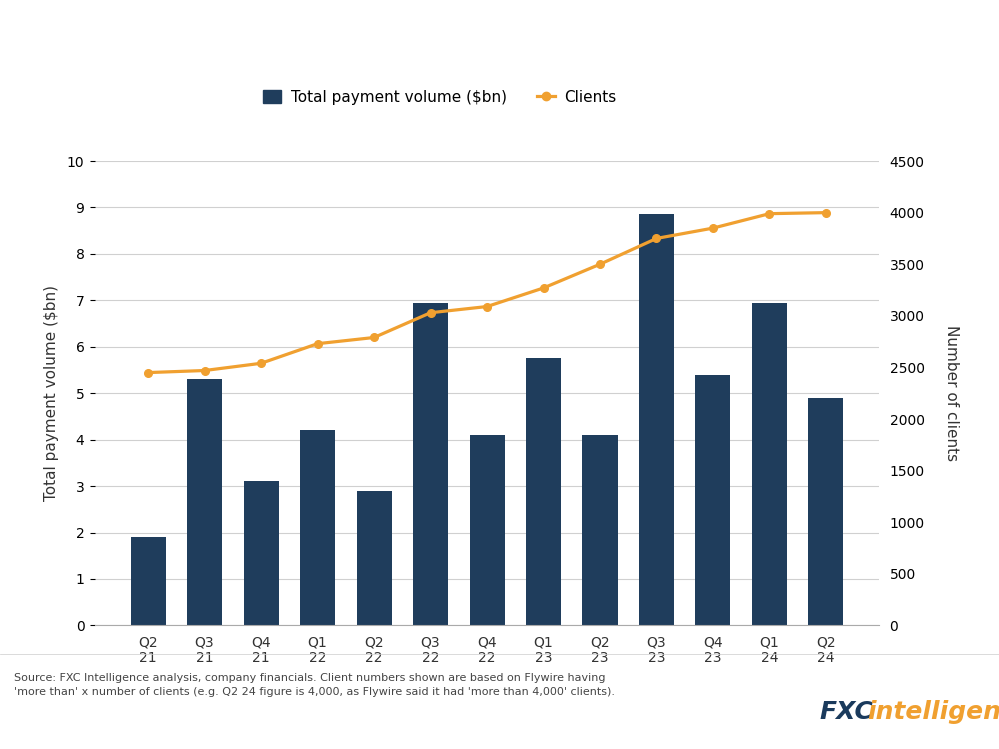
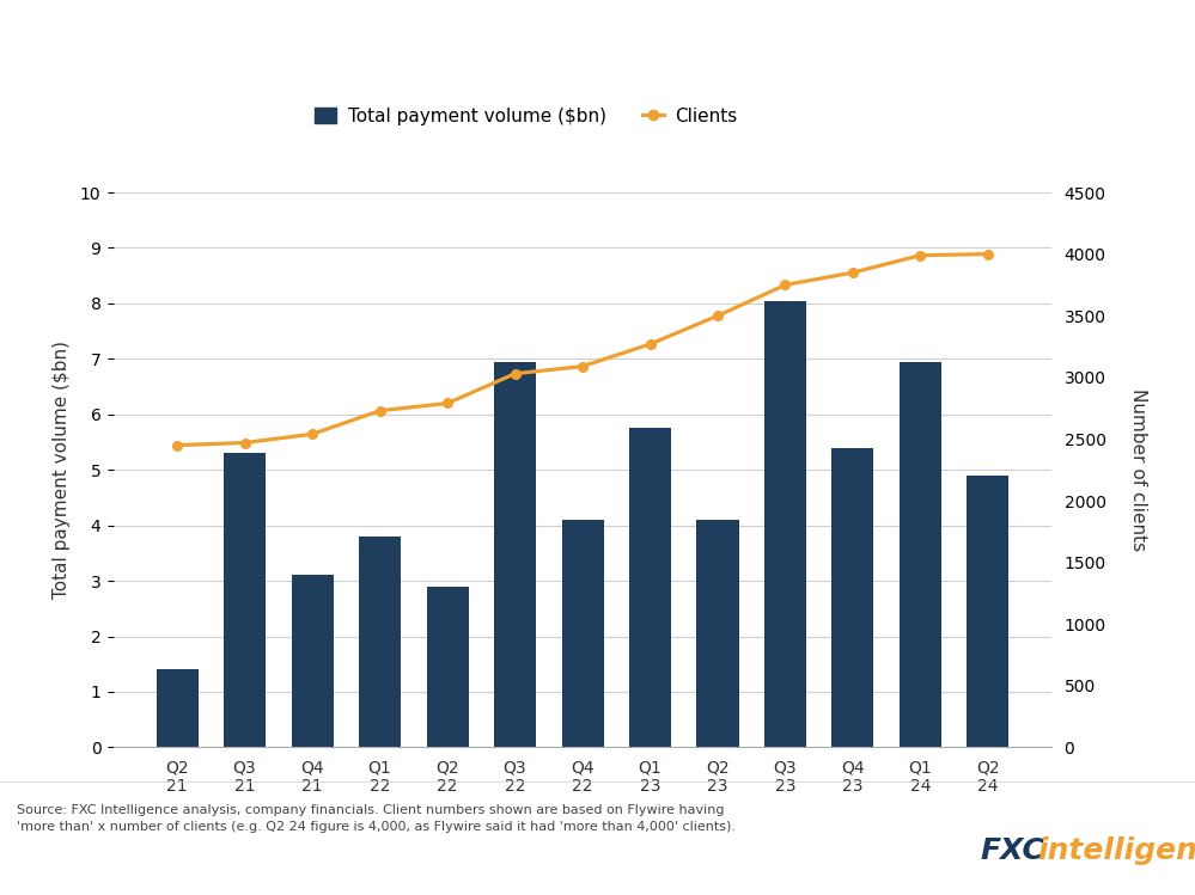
Total payment volume ($bn)/Q2 21: 1.90 -> 1.40
Total payment volume ($bn)/Q1 22: 4.20 -> 3.80
Total payment volume ($bn)/Q3 23: 8.85 -> 8.05
